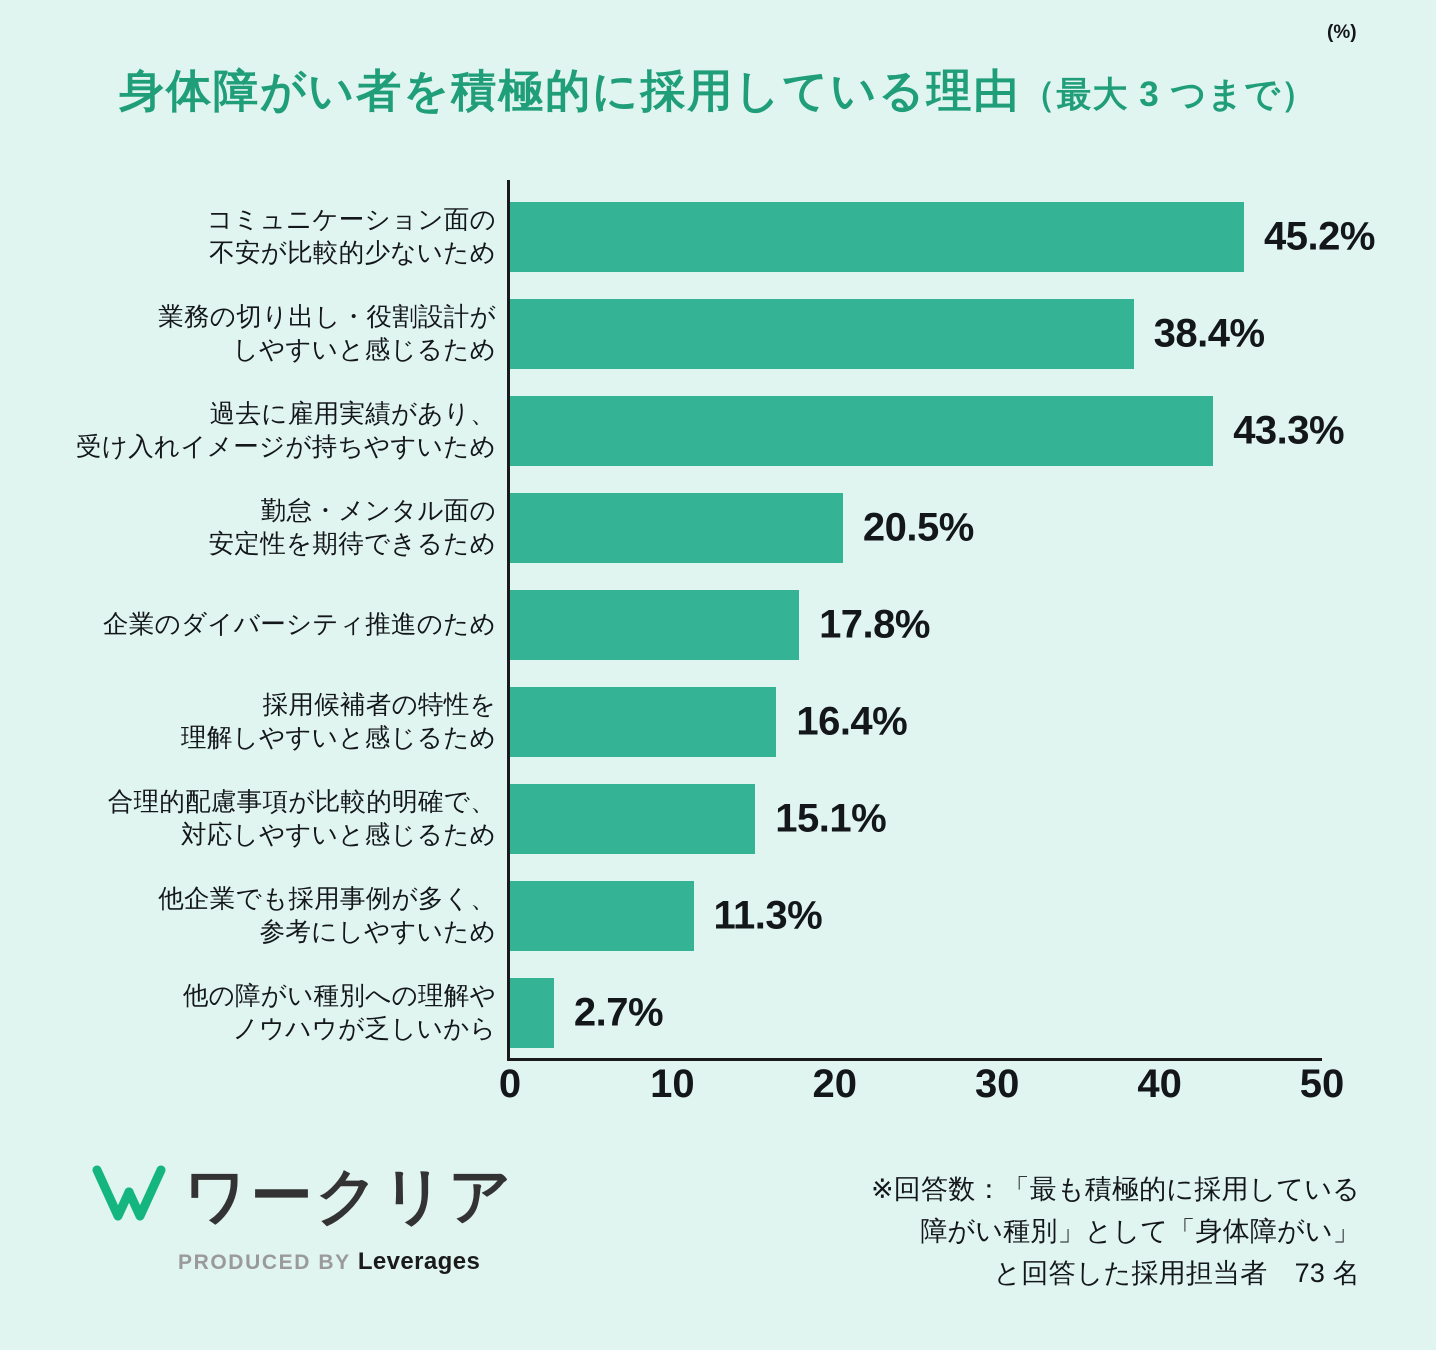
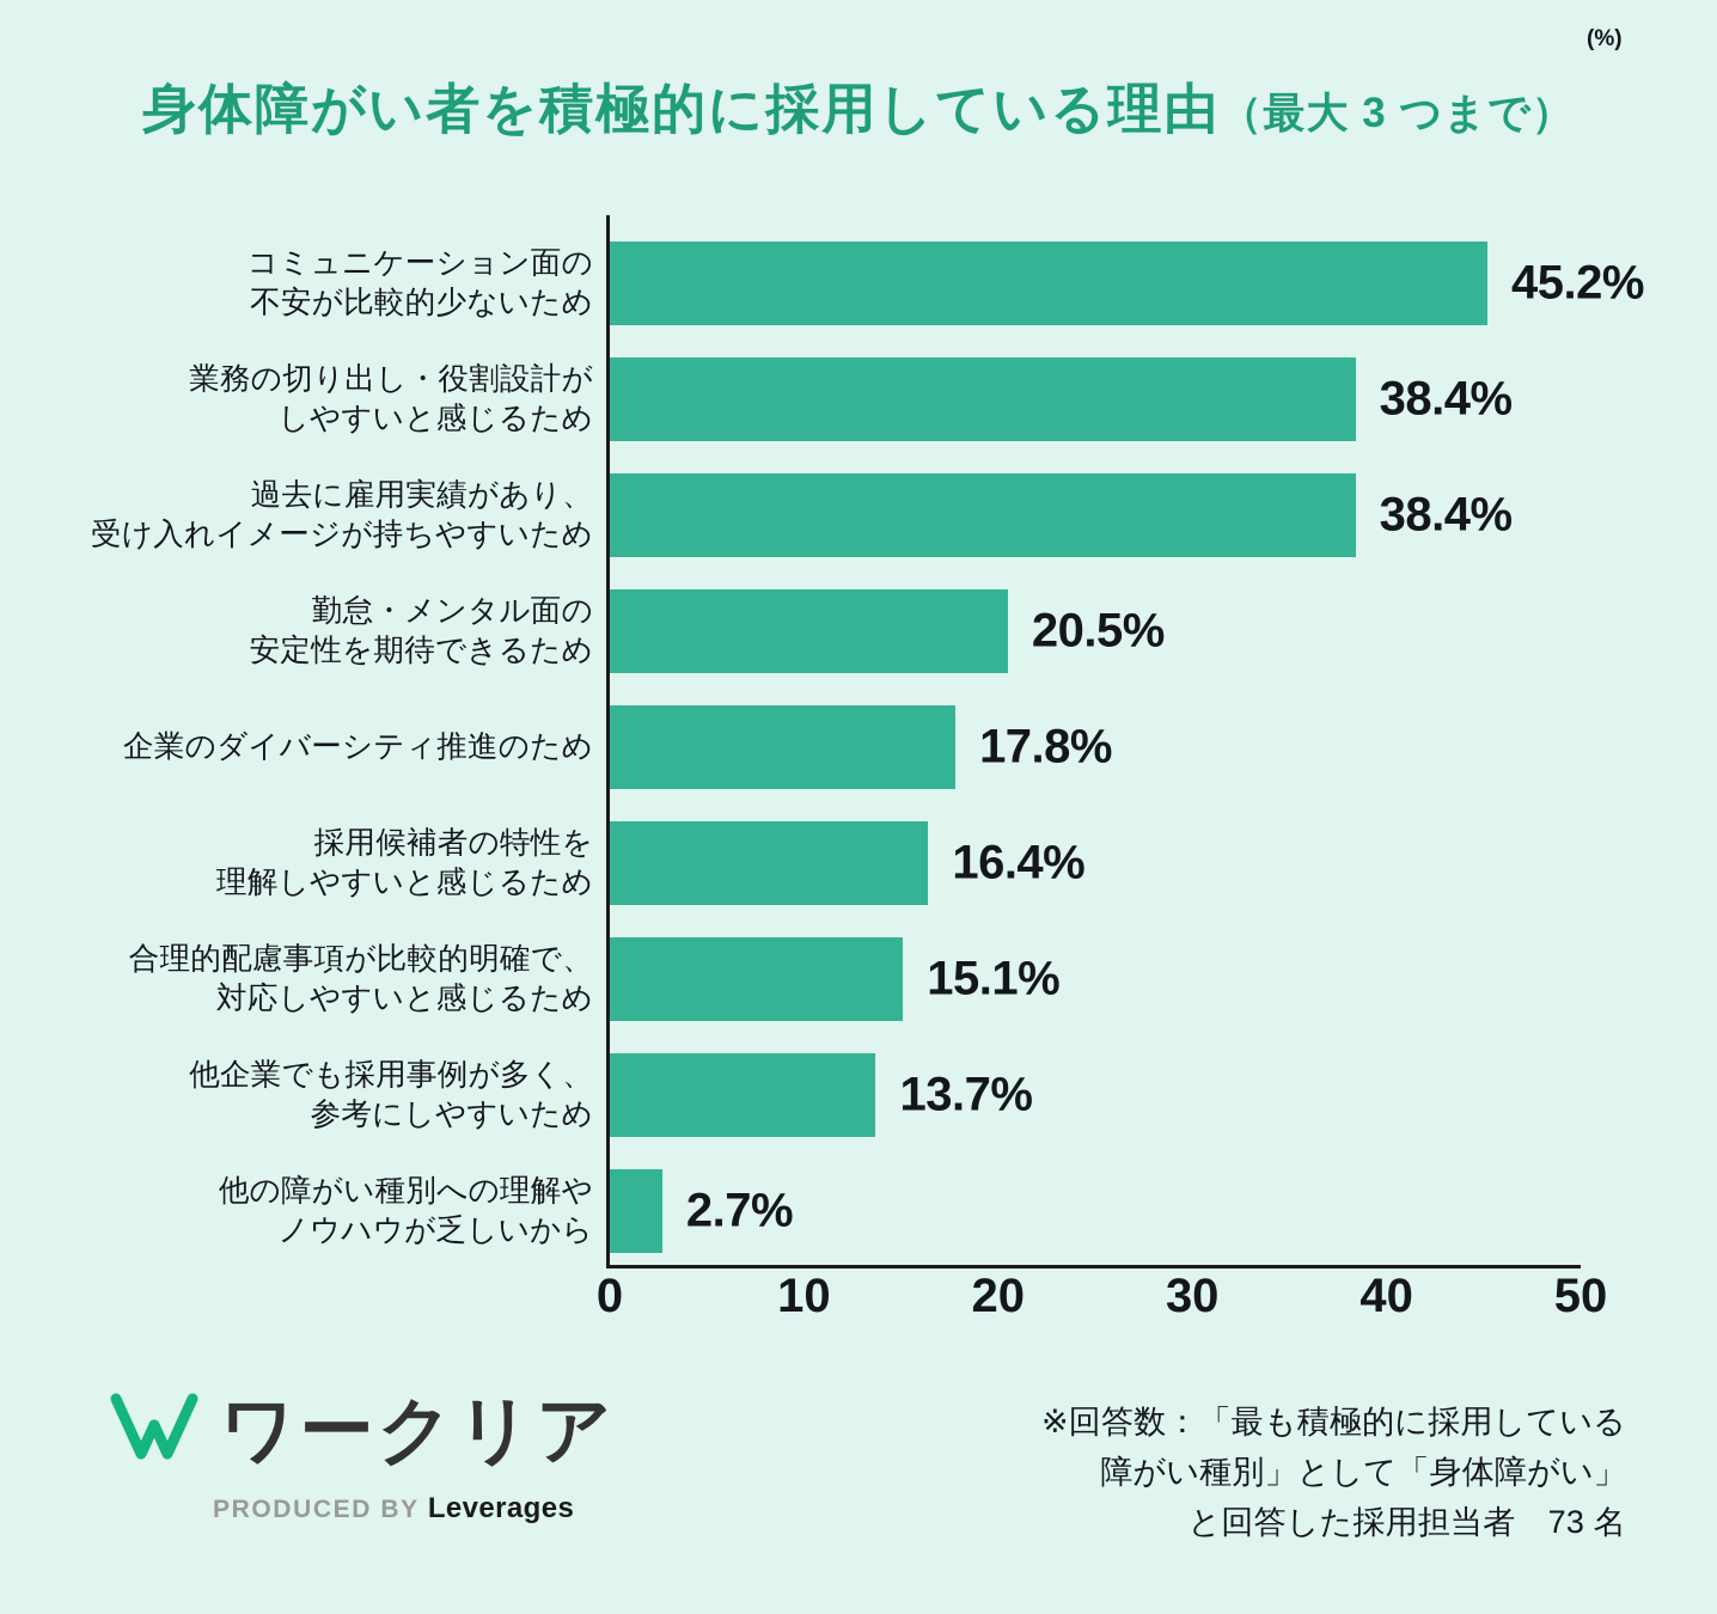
過去に雇用実績があり、 受け入れイメージが持ちやすいため: 43.3% -> 38.4%
他企業でも採用事例が多く、 参考にしやすいため: 11.3% -> 13.7%
